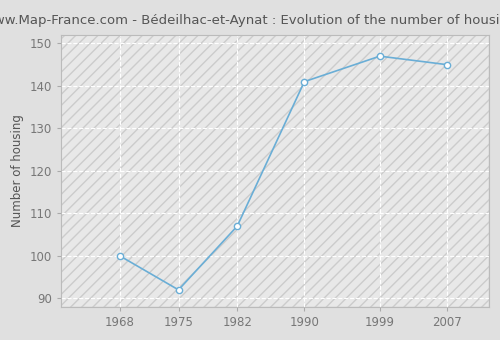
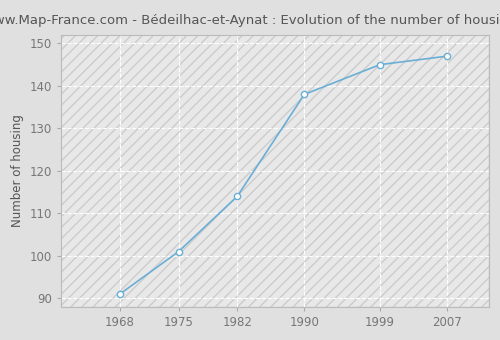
1968: 100 -> 91
1975: 92 -> 101
1982: 107 -> 114
1990: 141 -> 138
1999: 147 -> 145
2007: 145 -> 147
